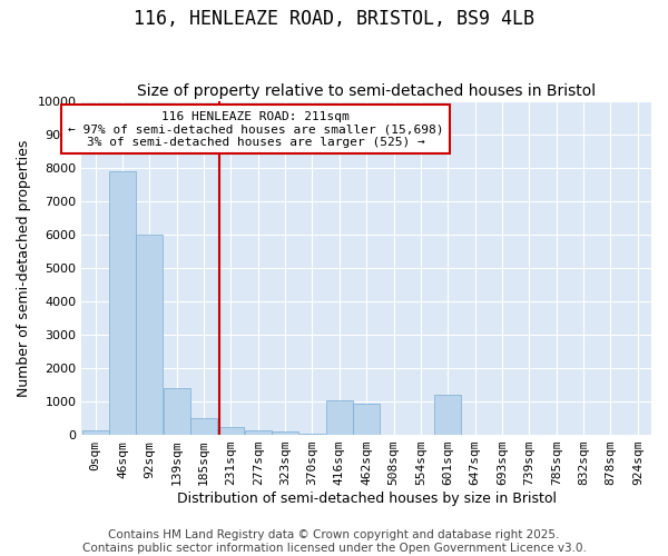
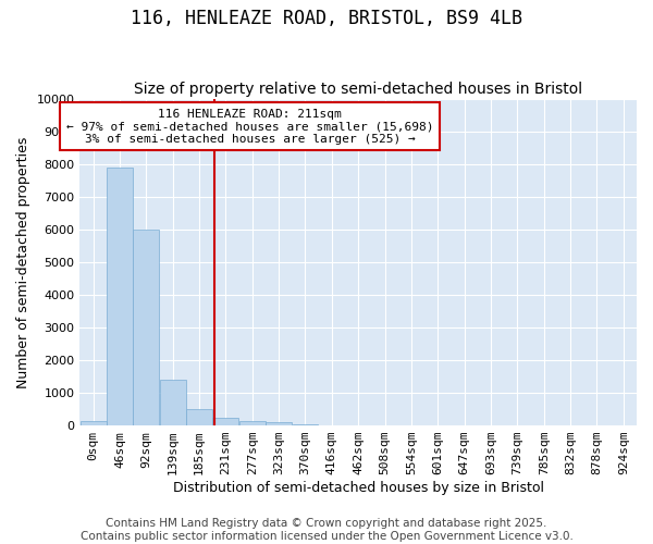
416sqm: 1050 -> 10
462sqm: 950 -> 0
601sqm: 1200 -> 0
